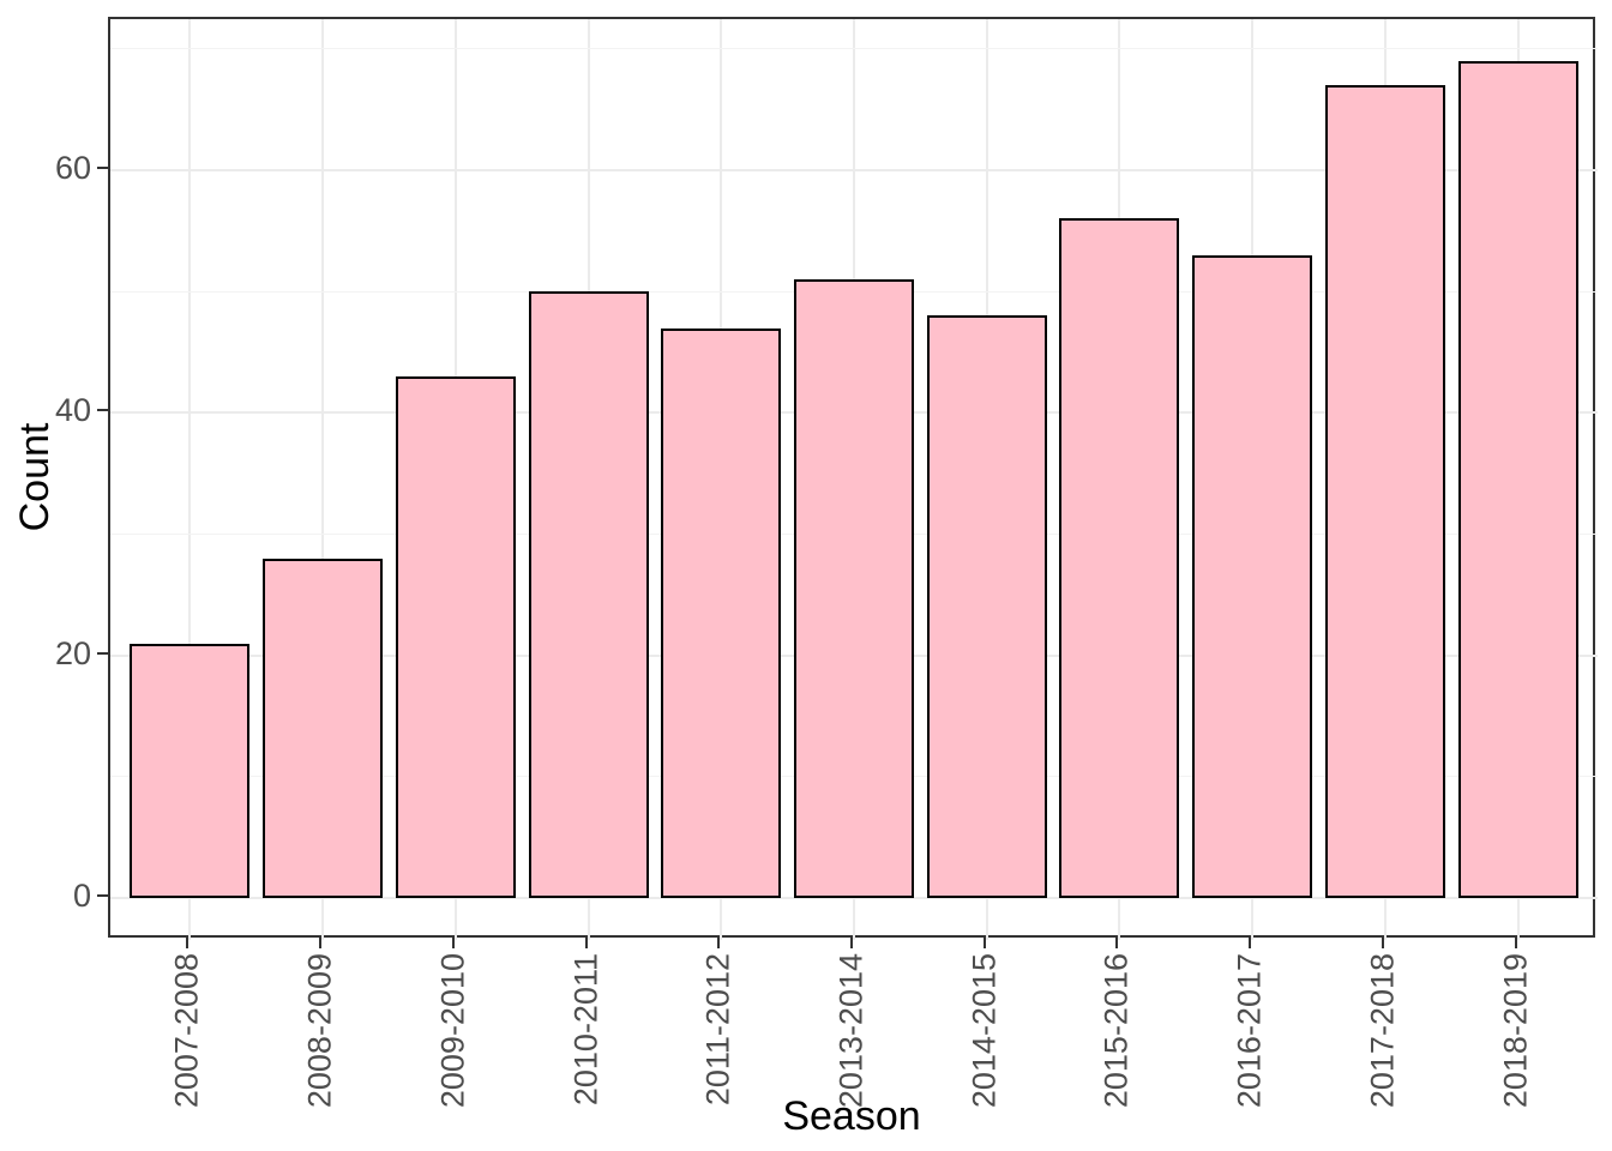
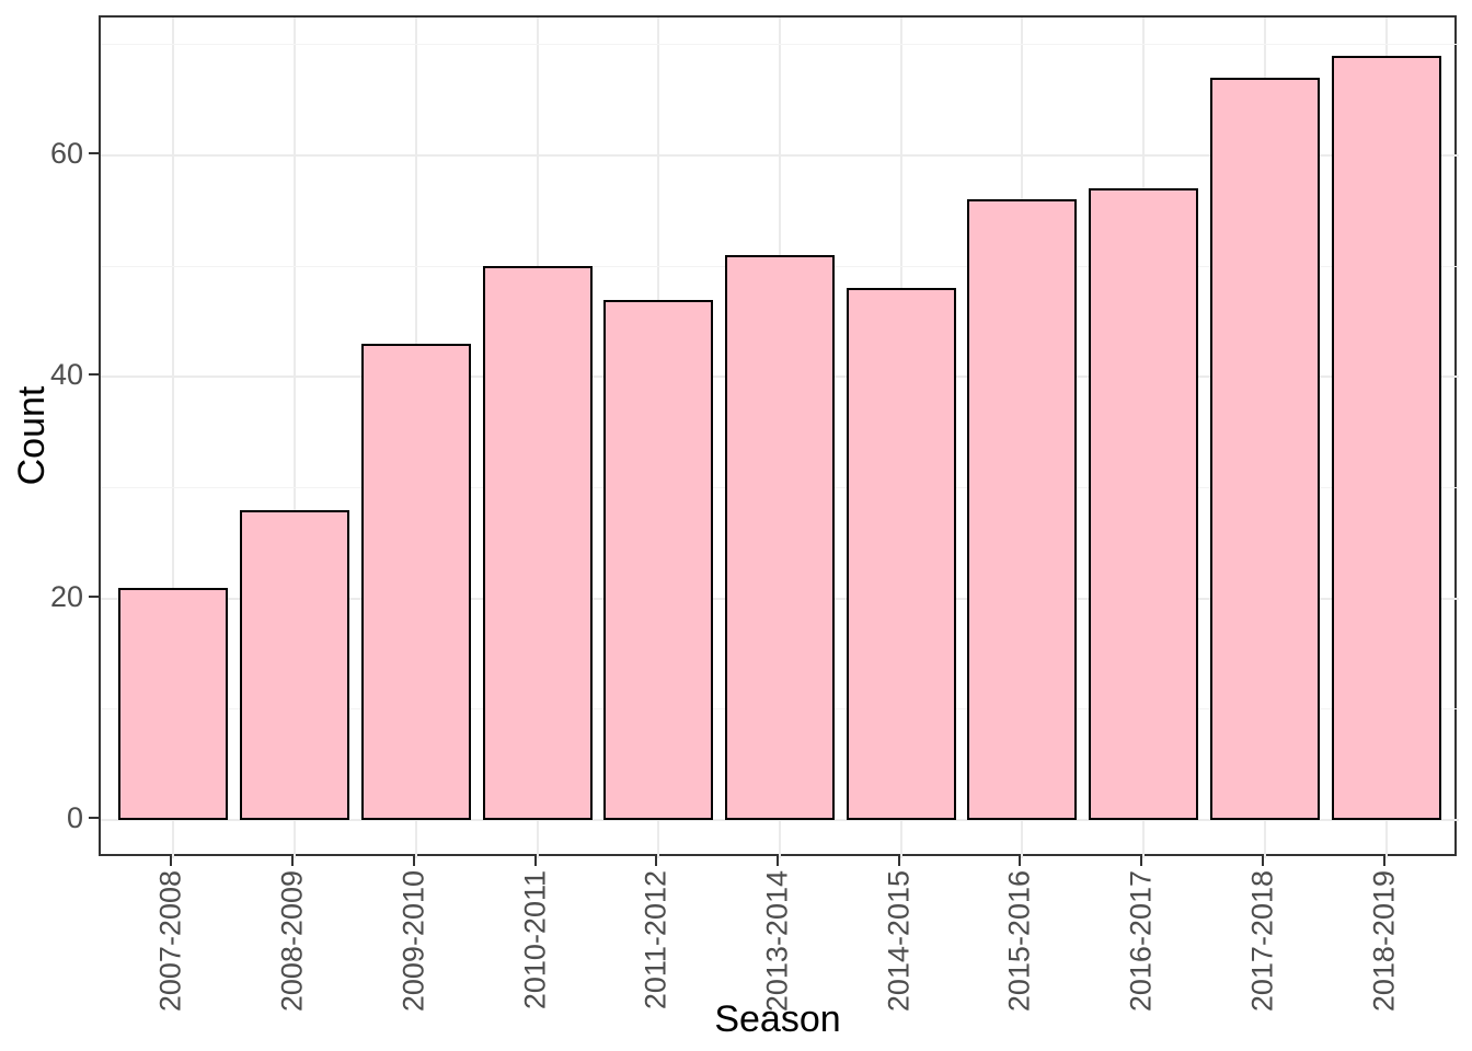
2016-2017: 53 -> 57
